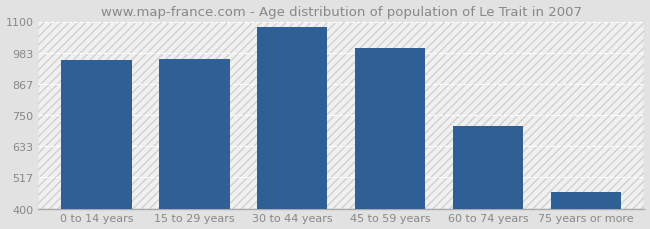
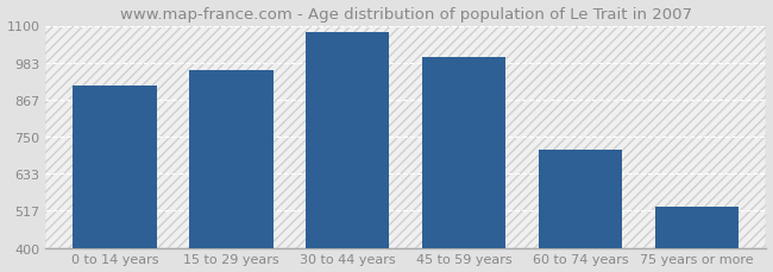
0 to 14 years: 955 -> 910
75 years or more: 463 -> 530
